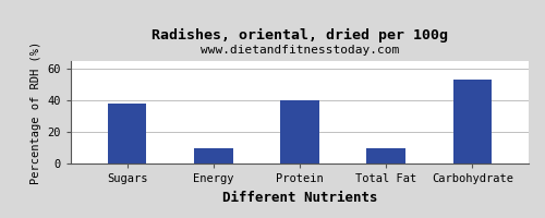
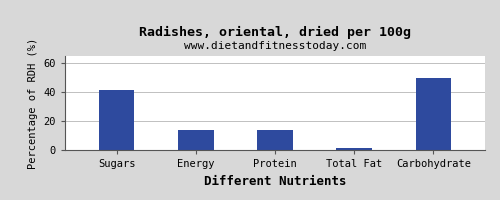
Sugars: 38 -> 42
Energy: 10 -> 14
Protein: 40 -> 14
Total Fat: 10 -> 1
Carbohydrate: 53 -> 50
